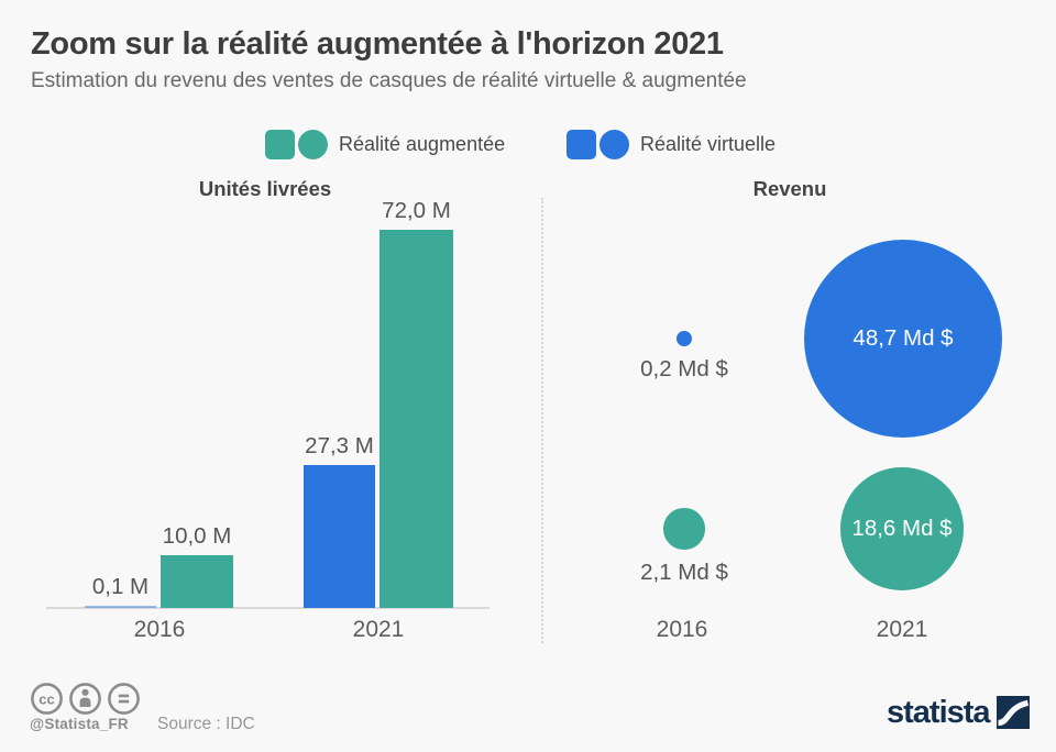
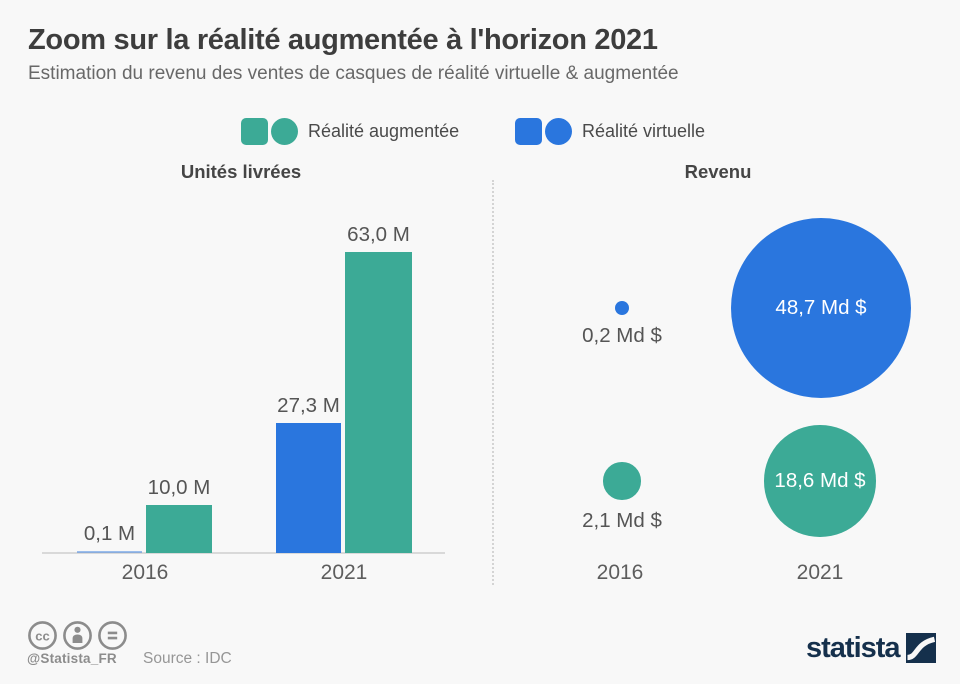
Unités livrées/Réalité augmentée/2021: 72,0 -> 63,0
